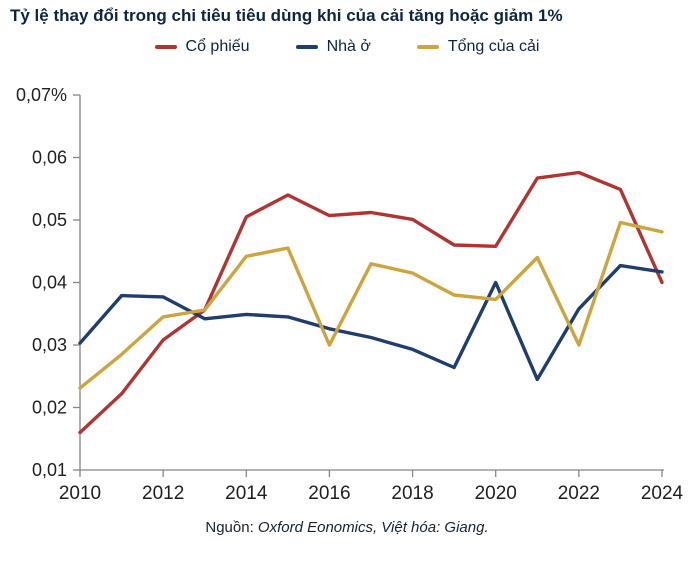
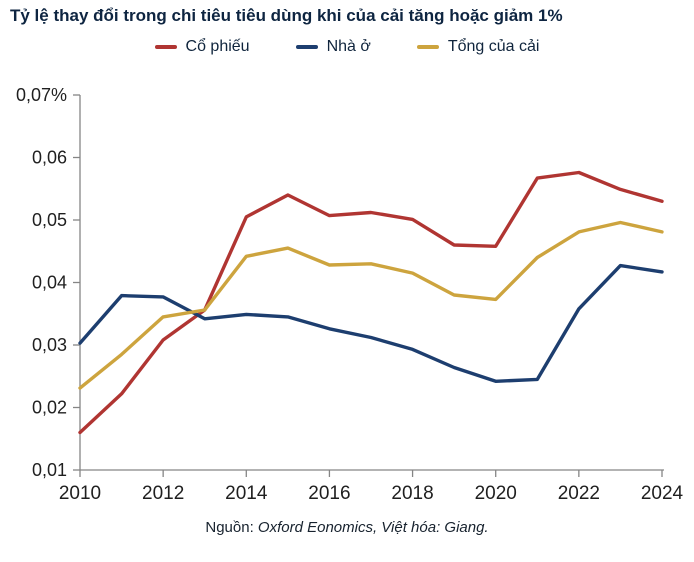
Tổng của cải/2016: 0,03% -> 0,04%
Nhà ở/2020: 0,04% -> 0,02%
Tổng của cải/2022: 0,03% -> 0,05%
Cổ phiếu/2024: 0,04% -> 0,05%
